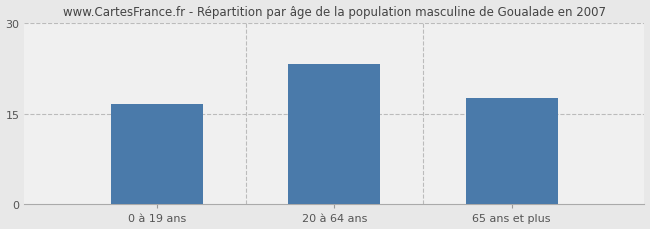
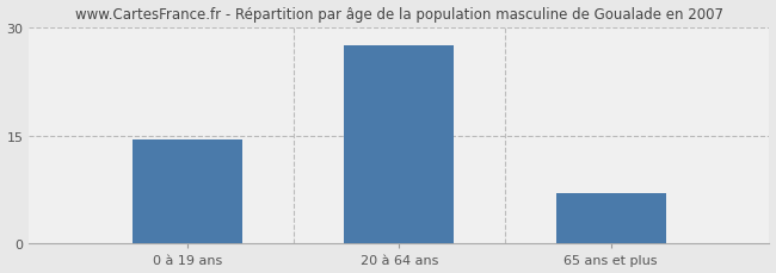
0 à 19 ans: 16.6 -> 14.5
20 à 64 ans: 23.2 -> 27.5
65 ans et plus: 17.6 -> 7.0
